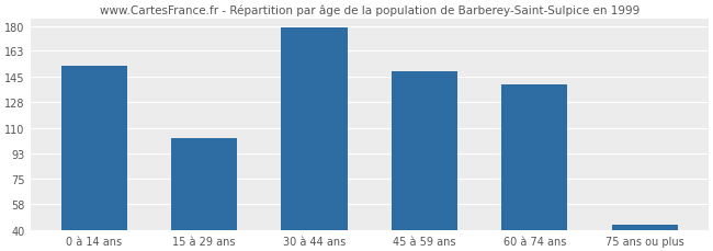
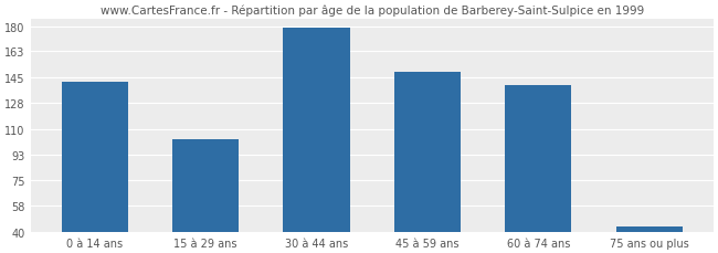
0 à 14 ans: 153 -> 142
